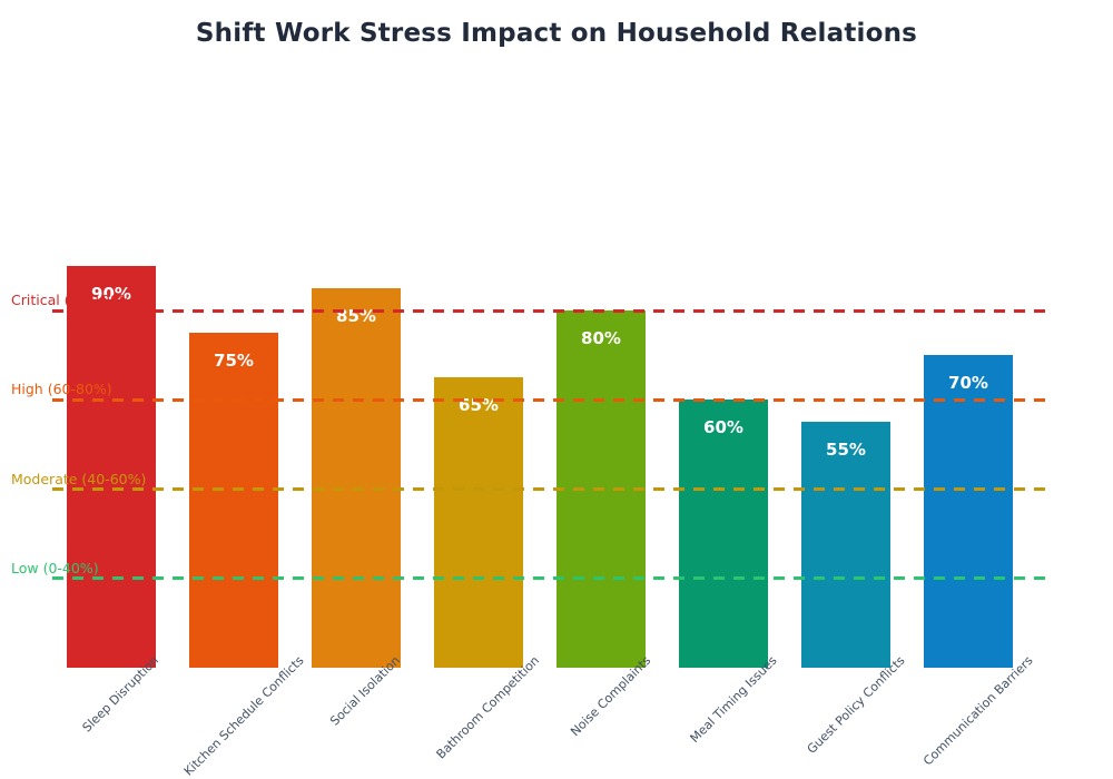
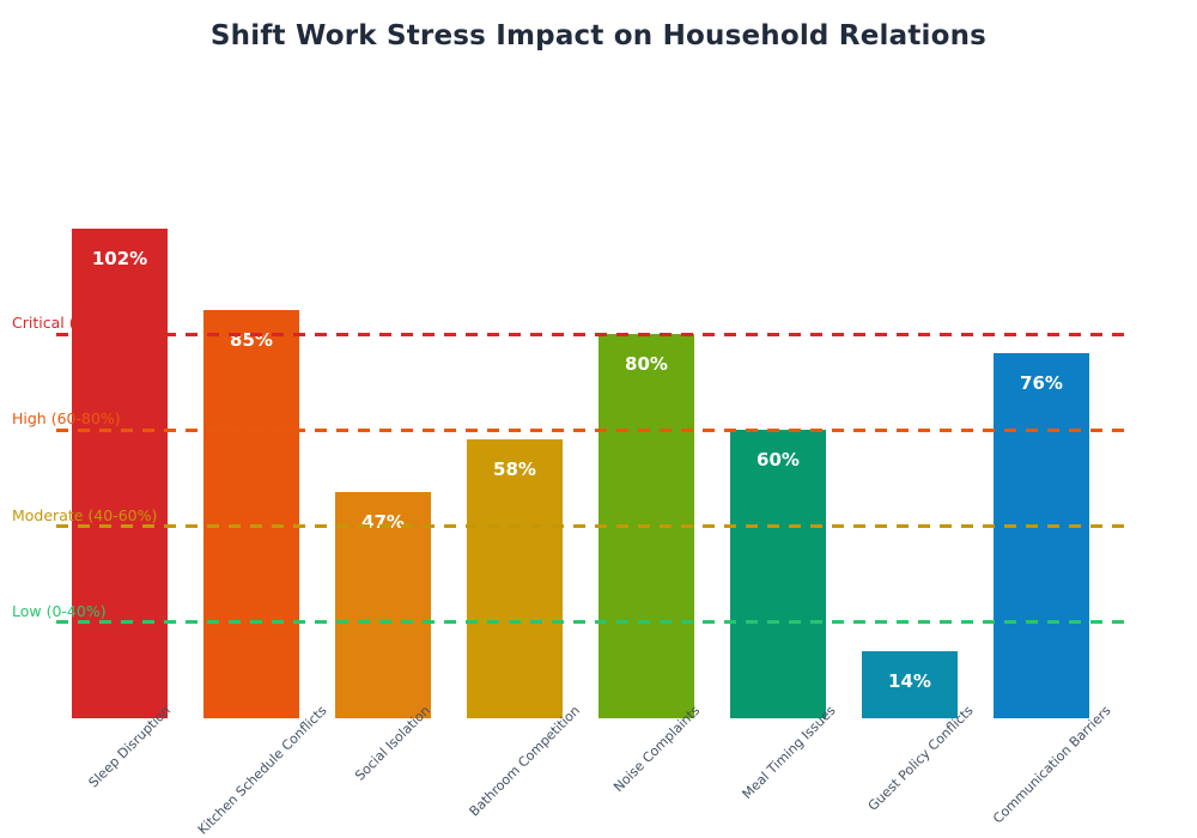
Sleep Disruption: 90% -> 102%
Kitchen Schedule Conflicts: 75% -> 85%
Social Isolation: 85% -> 47%
Bathroom Competition: 65% -> 58%
Guest Policy Conflicts: 55% -> 14%
Communication Barriers: 70% -> 76%
